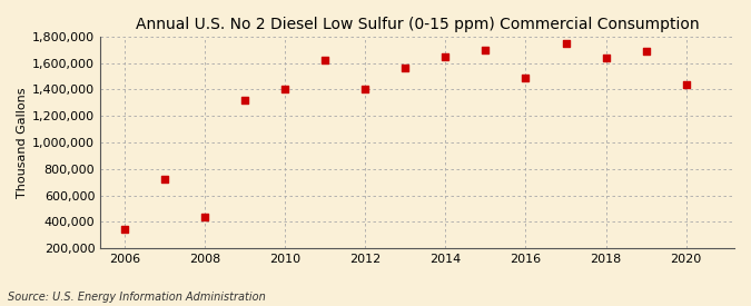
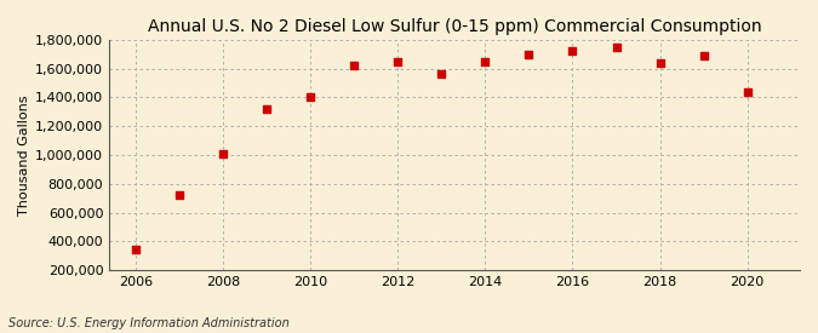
2008: 440,000 -> 1,010,000
2012: 1,400,000 -> 1,650,000
2016: 1,490,000 -> 1,720,000
